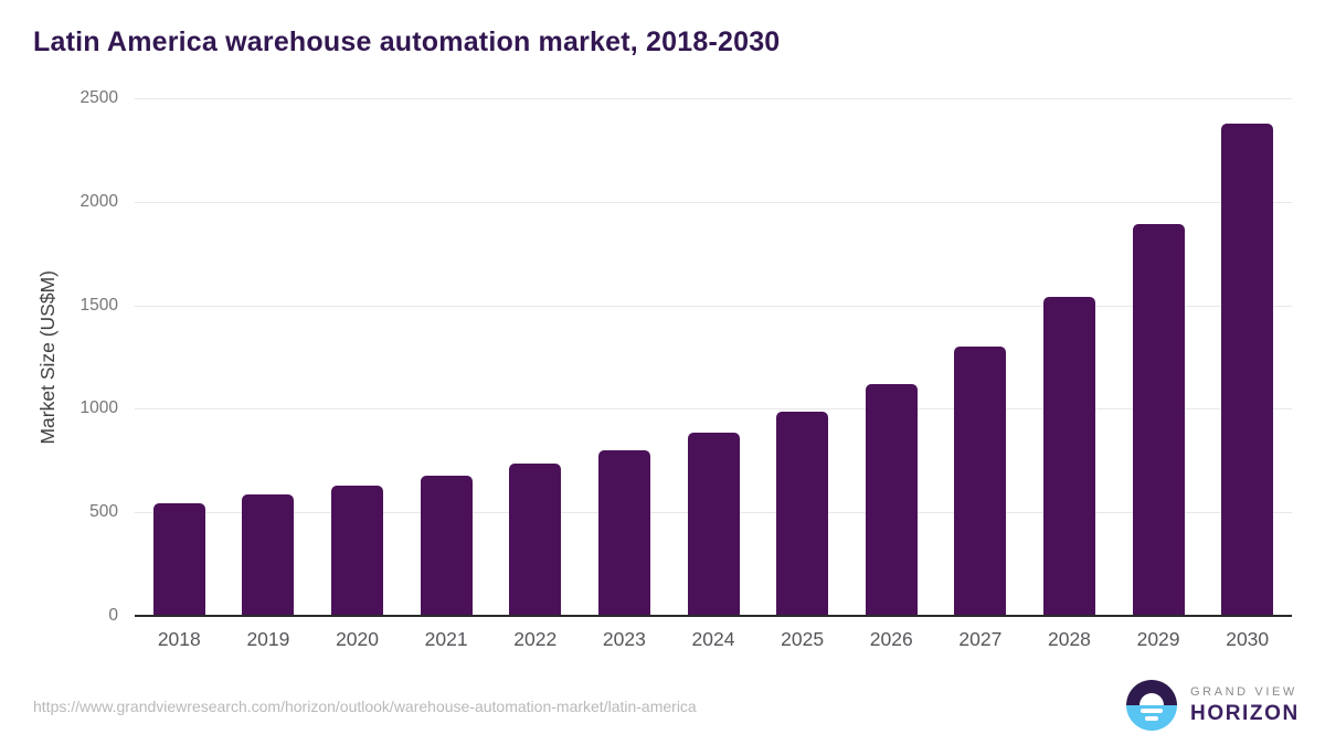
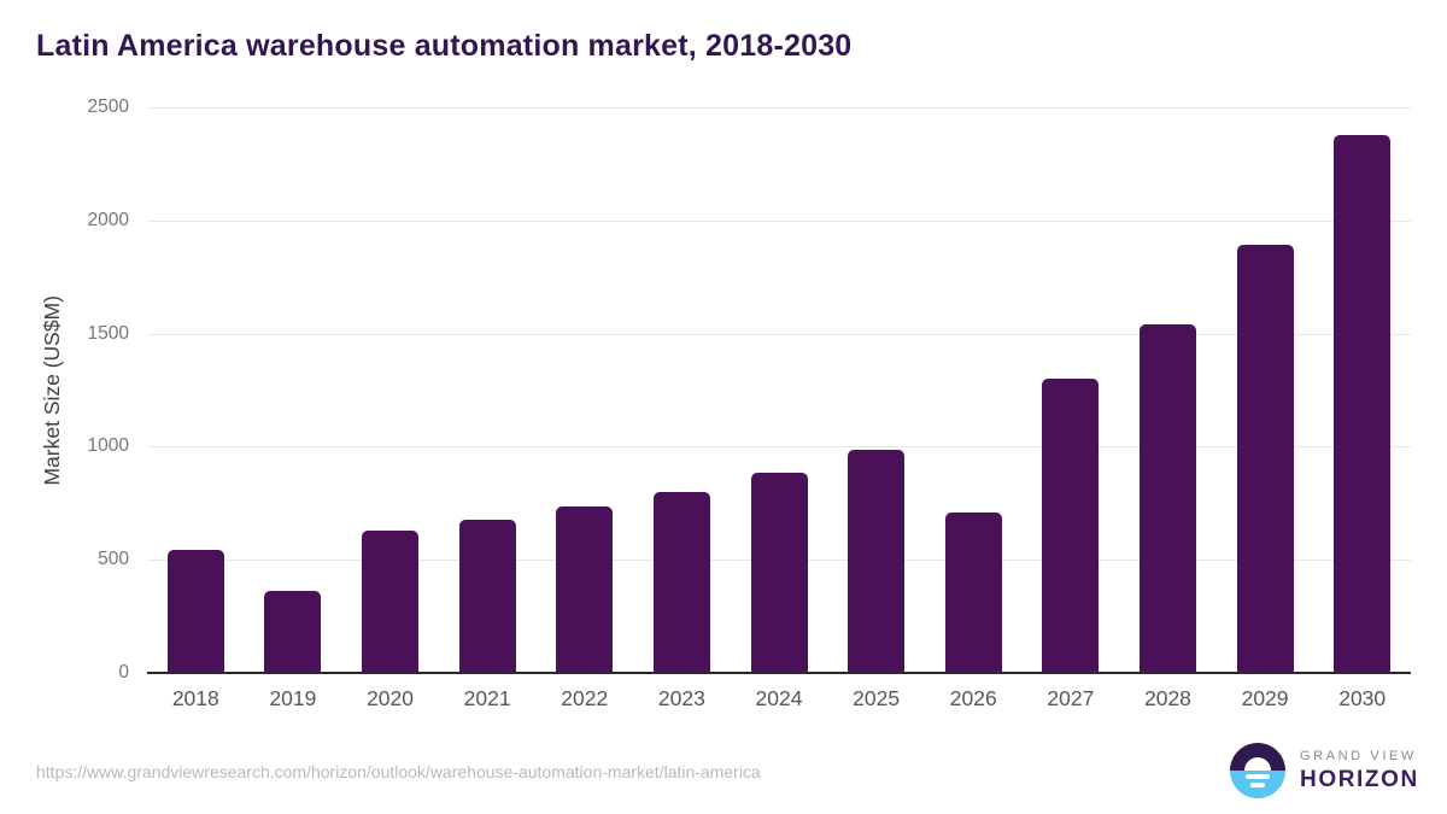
2019: 580 -> 360
2026: 1120 -> 710
